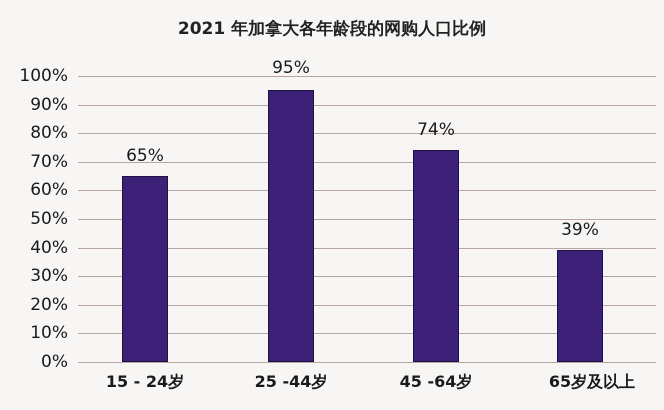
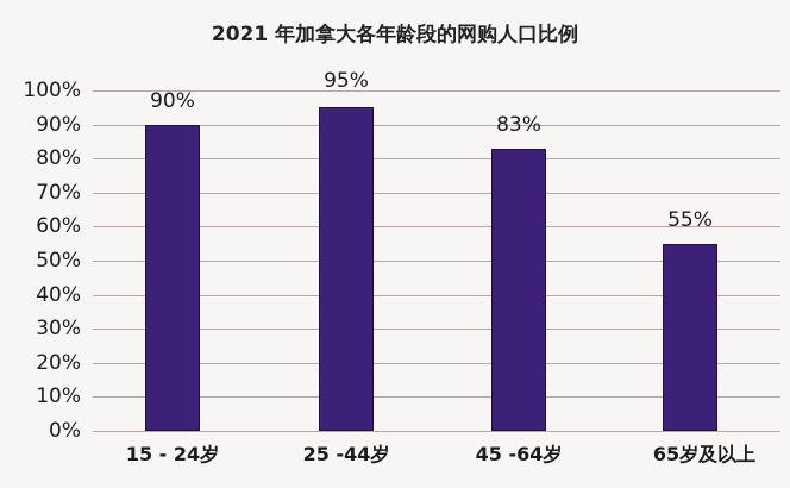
15 - 24岁: 65% -> 90%
45 -64岁: 74% -> 83%
65岁及以上: 39% -> 55%
